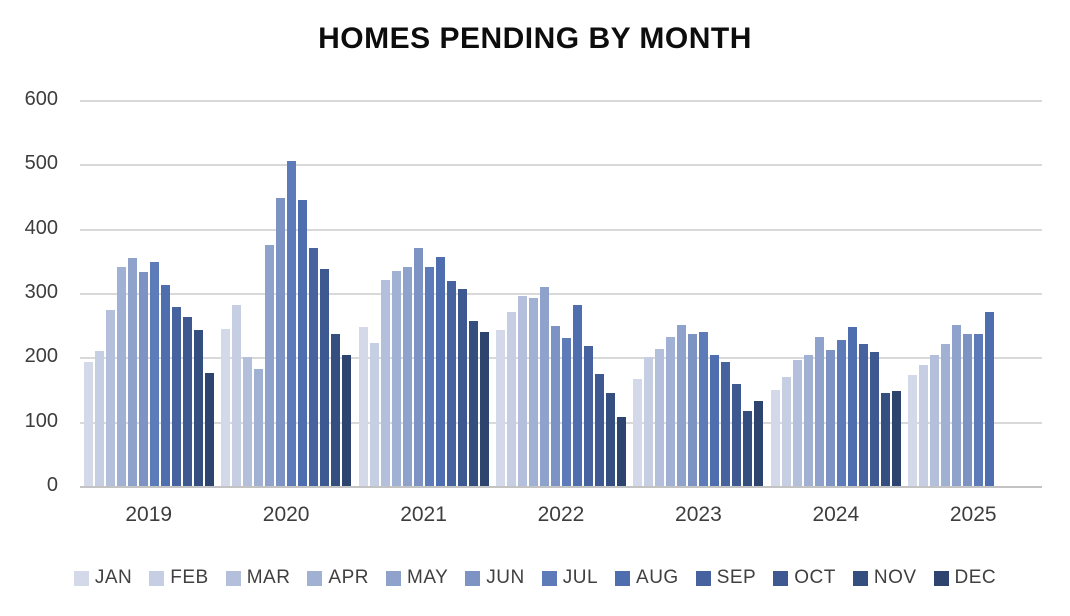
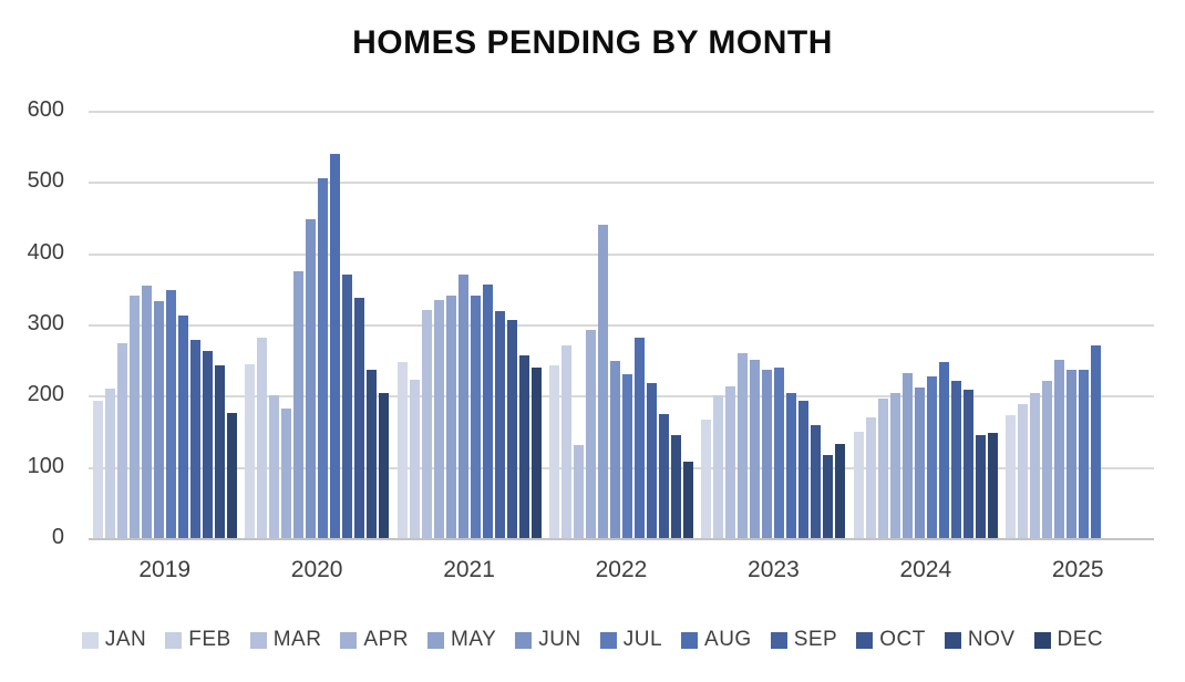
AUG/2020: 440 -> 540
MAR/2022: 300 -> 130
MAY/2022: 310 -> 440
APR/2023: 230 -> 260
